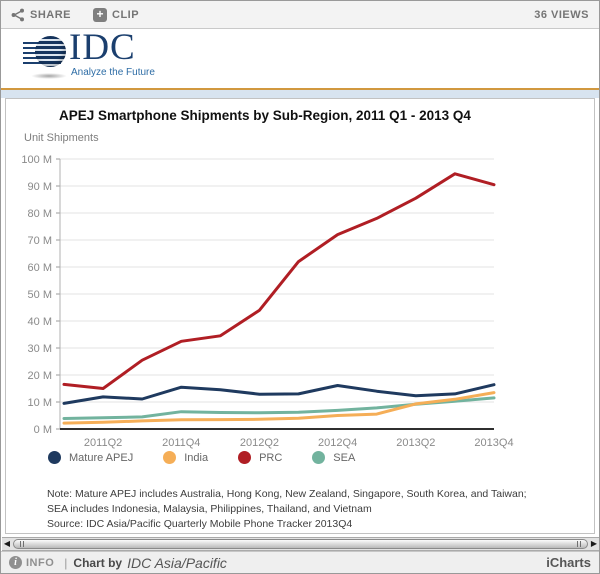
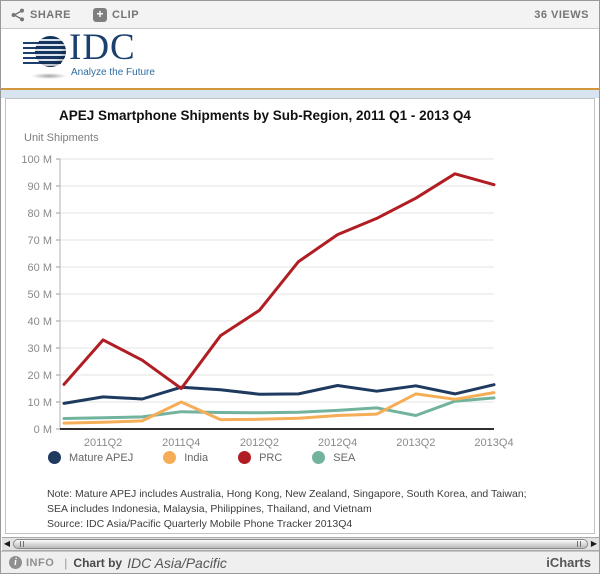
PRC/2011Q2: 15M -> 33M
India/2011Q4: 3M -> 10M
PRC/2011Q4: 32M -> 15M
Mature APEJ/2013Q2: 12M -> 16M
India/2013Q2: 9M -> 13M
SEA/2013Q2: 9M -> 5M
